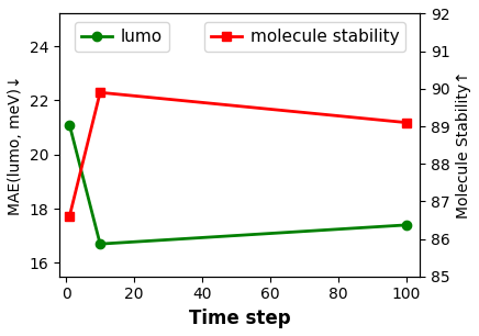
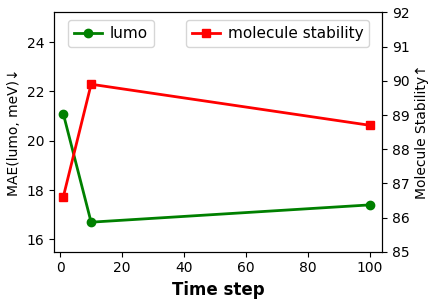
molecule stability/100: 89.1 -> 88.7
